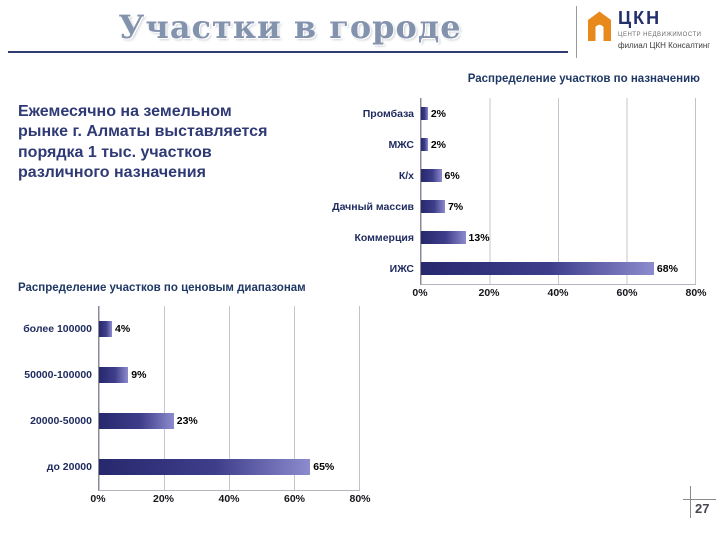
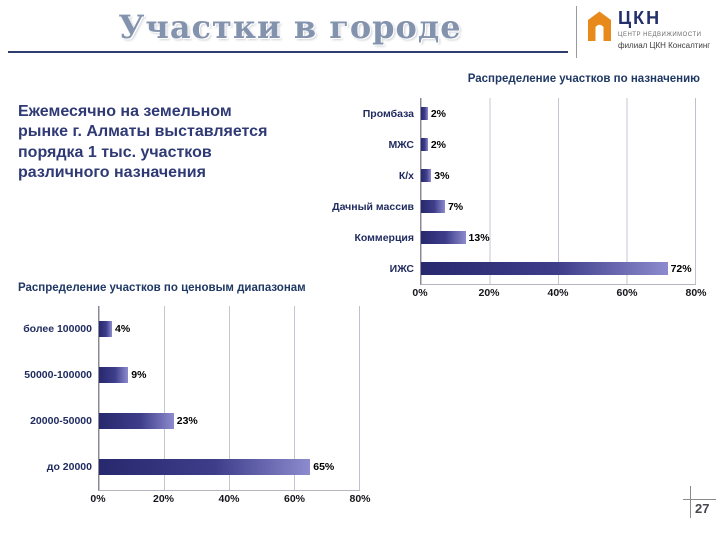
Распределение участков по назначению/К/х: 6% -> 3%
Распределение участков по назначению/ИЖС: 68% -> 72%
